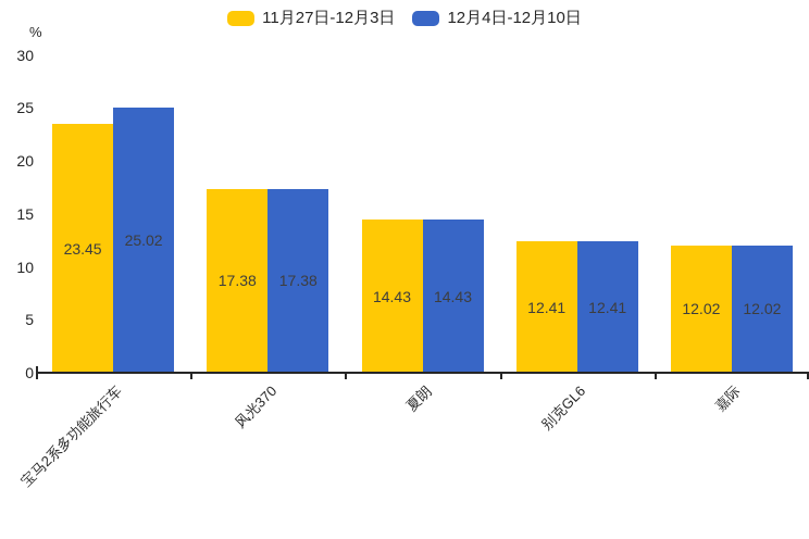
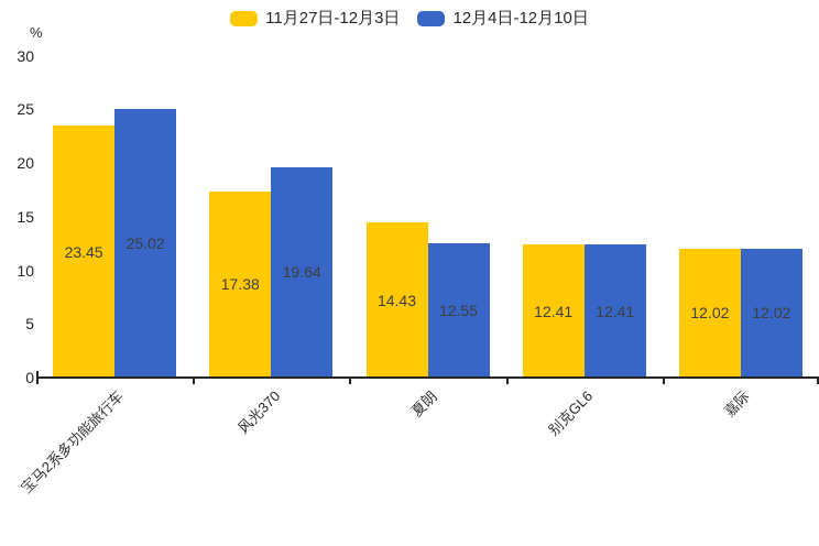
12月4日-12月10日/风光370: 17.38 -> 19.64
12月4日-12月10日/夏朗: 14.43 -> 12.55
